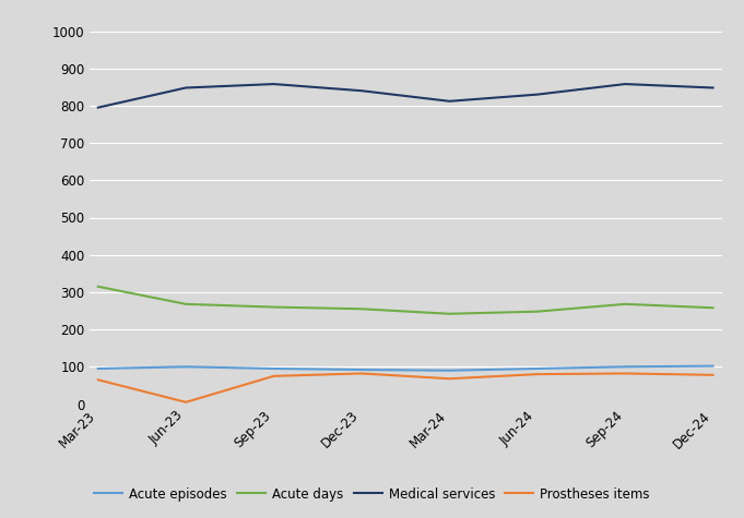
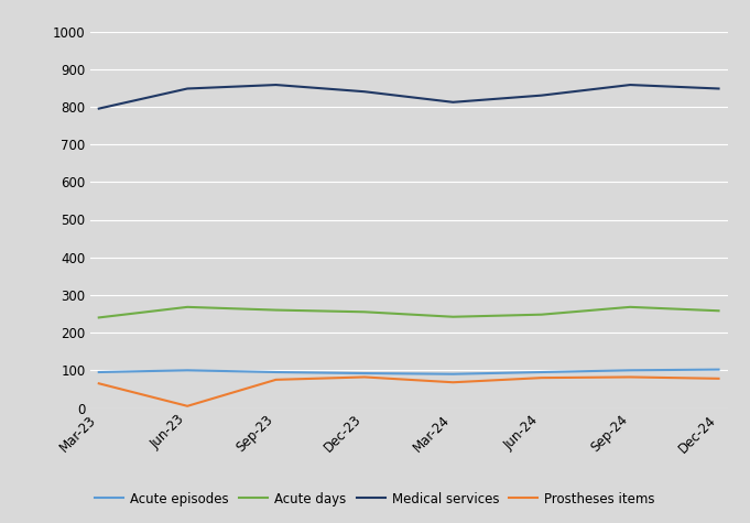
Acute days/Mar-23: 315 -> 240
